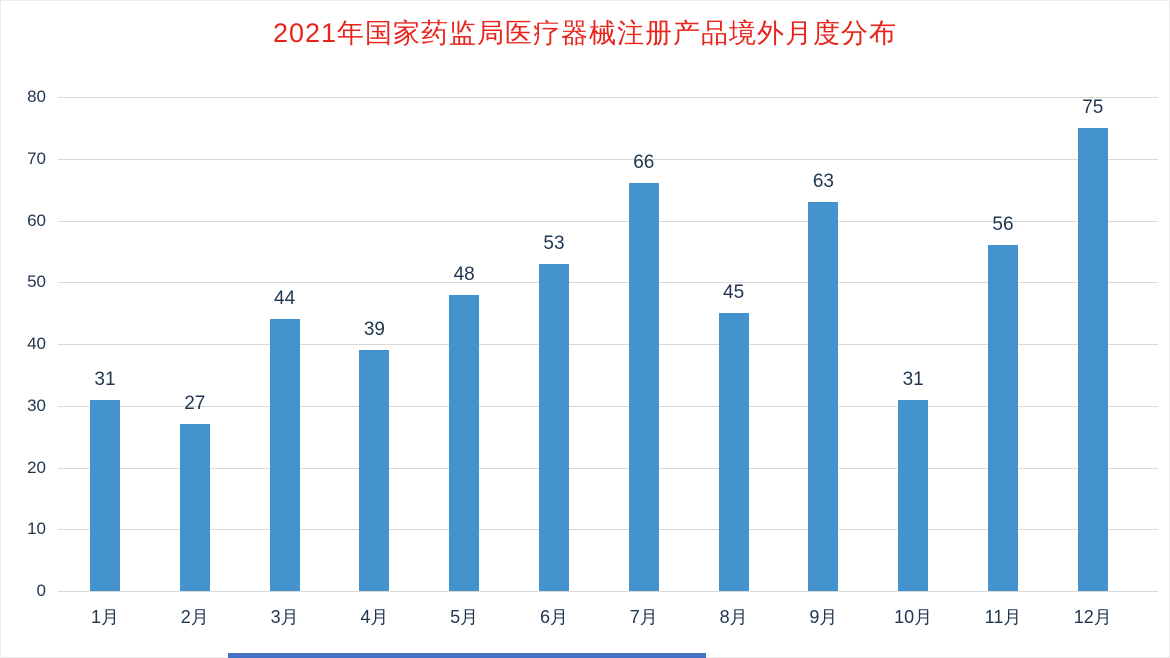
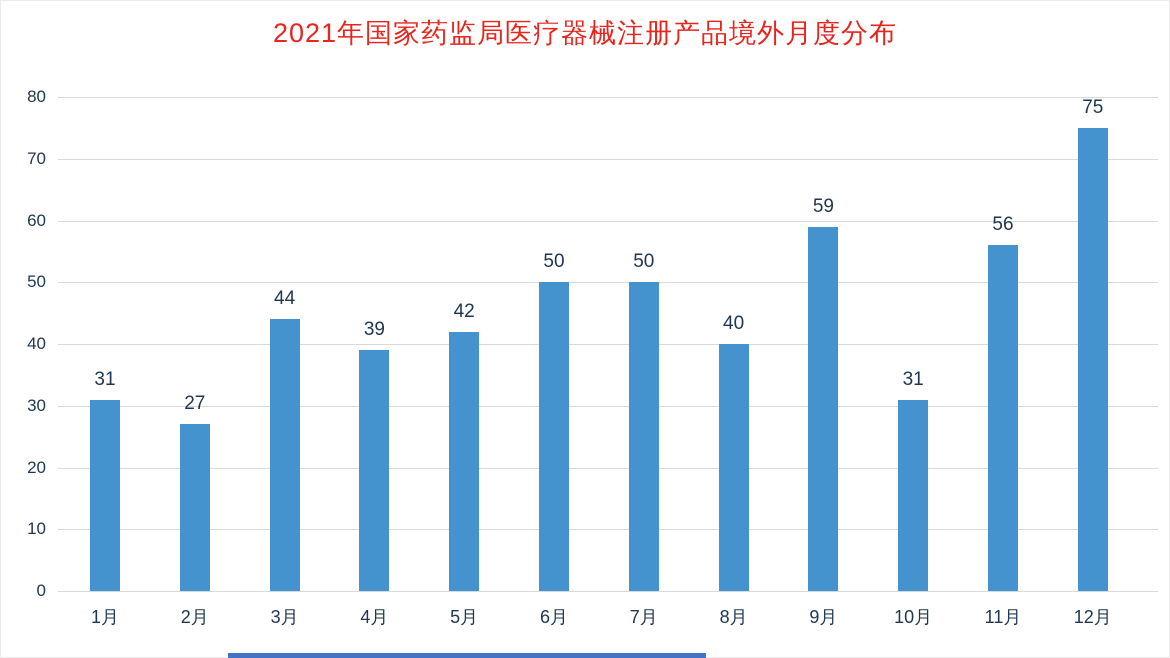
5月: 48 -> 42
6月: 53 -> 50
7月: 66 -> 50
8月: 45 -> 40
9月: 63 -> 59
